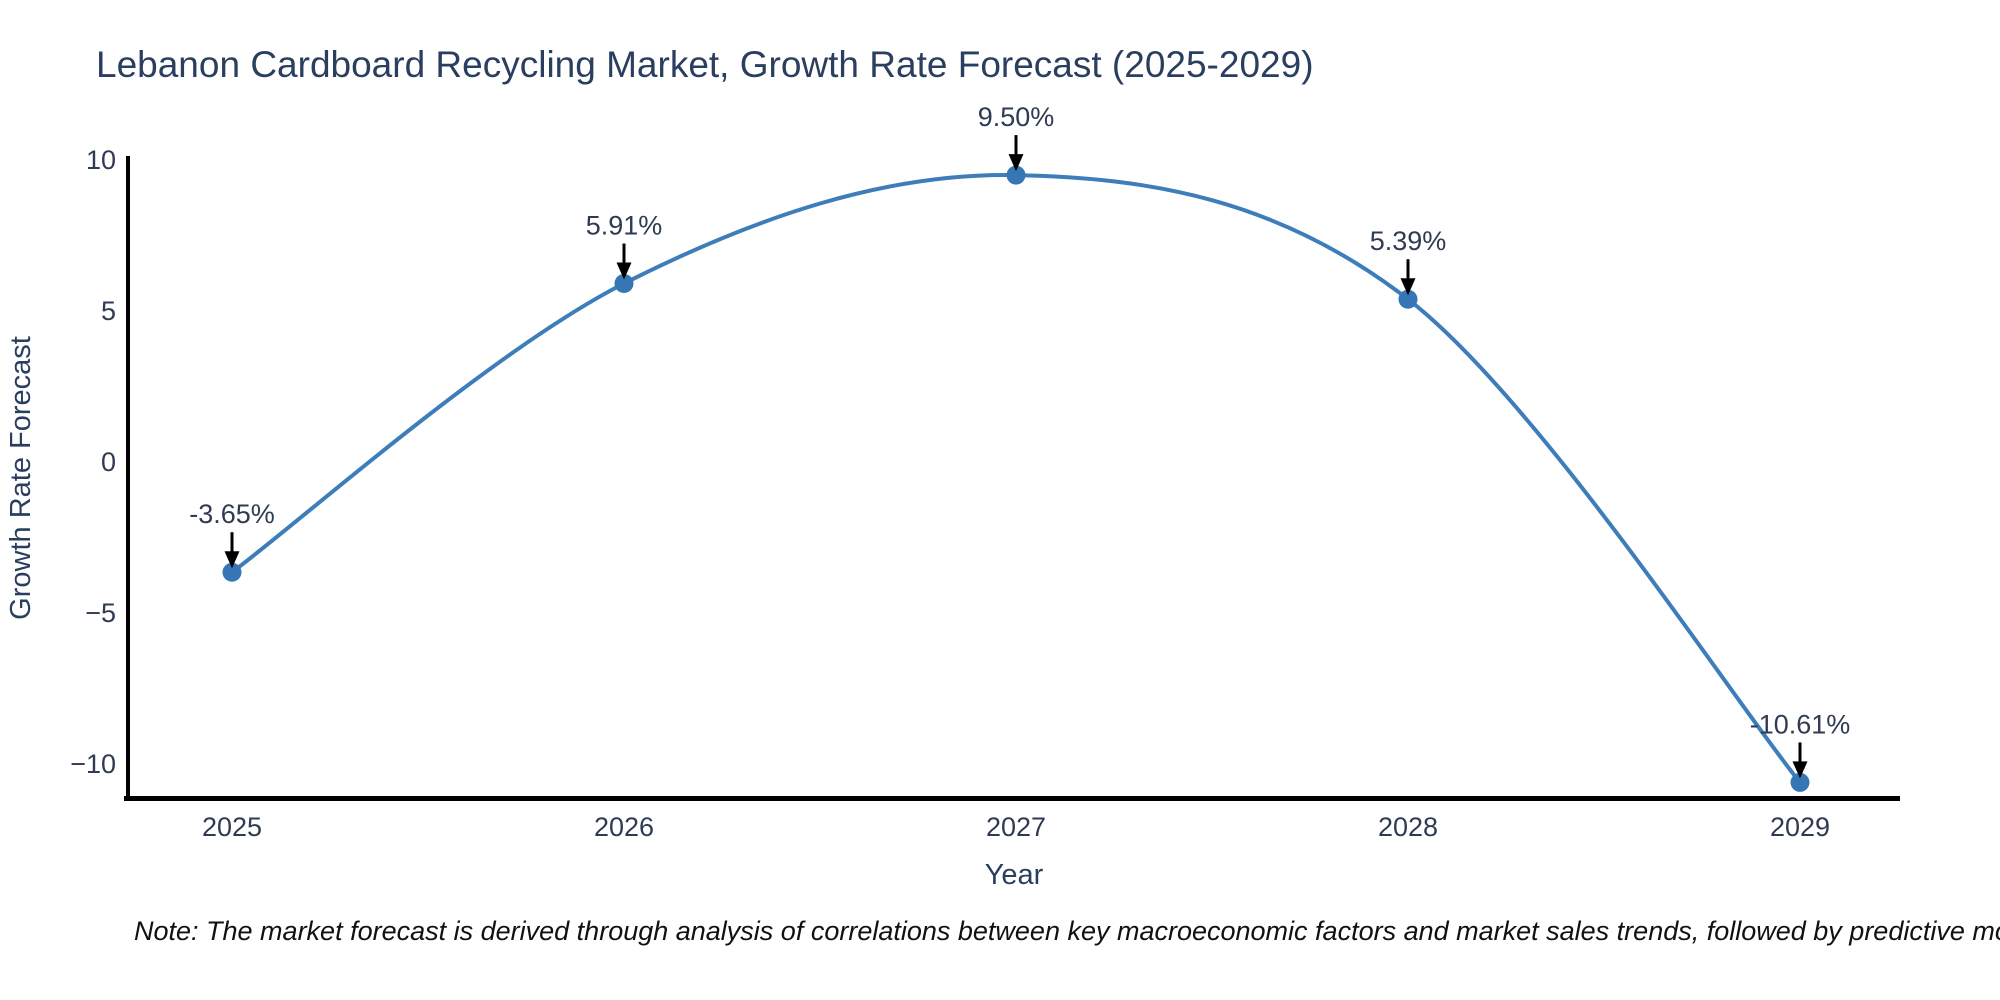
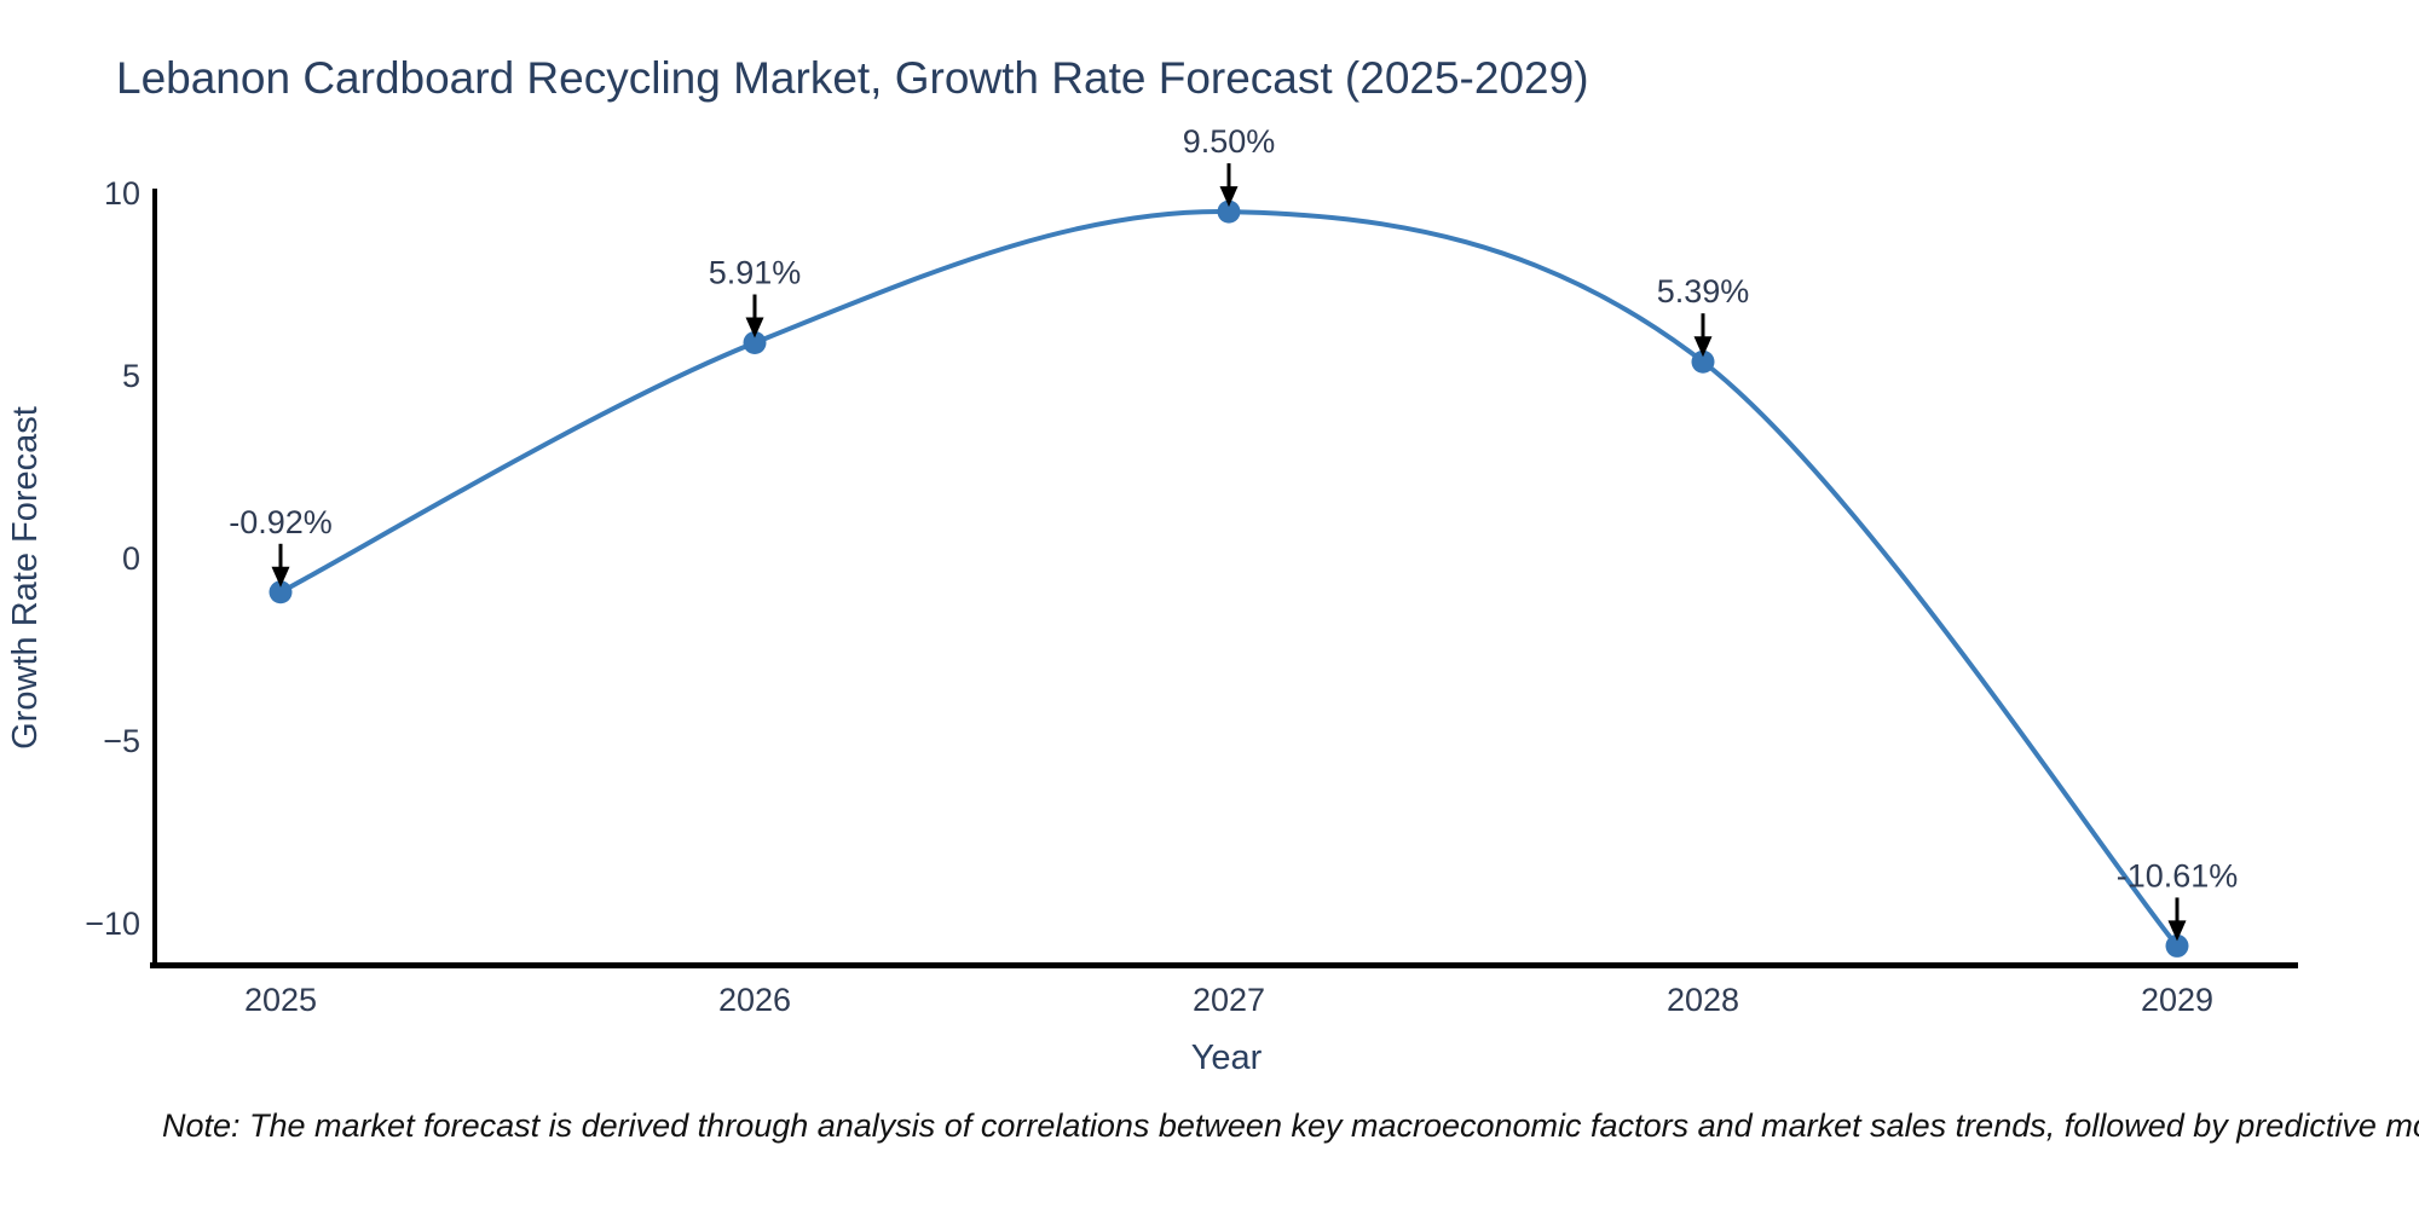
2025: -3.65% -> -0.92%
